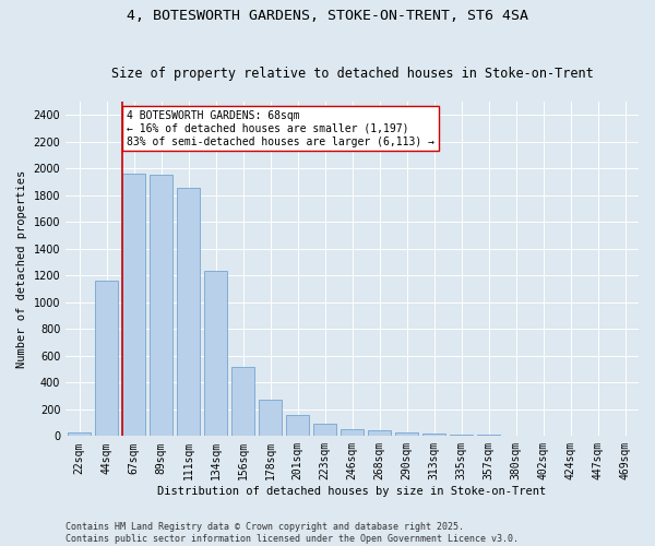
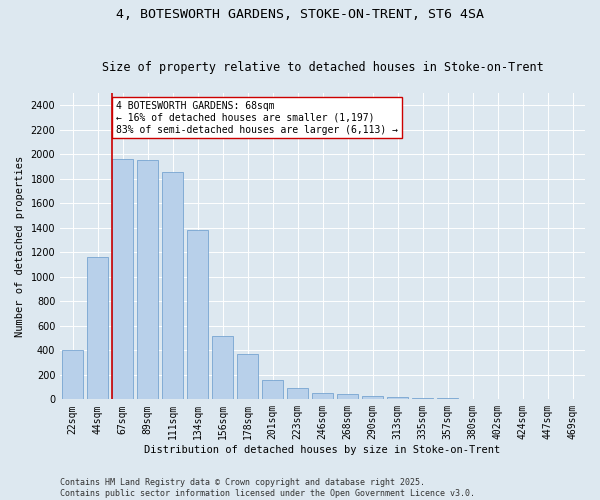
22sqm: 30 -> 400
134sqm: 1230 -> 1380
178sqm: 270 -> 370
